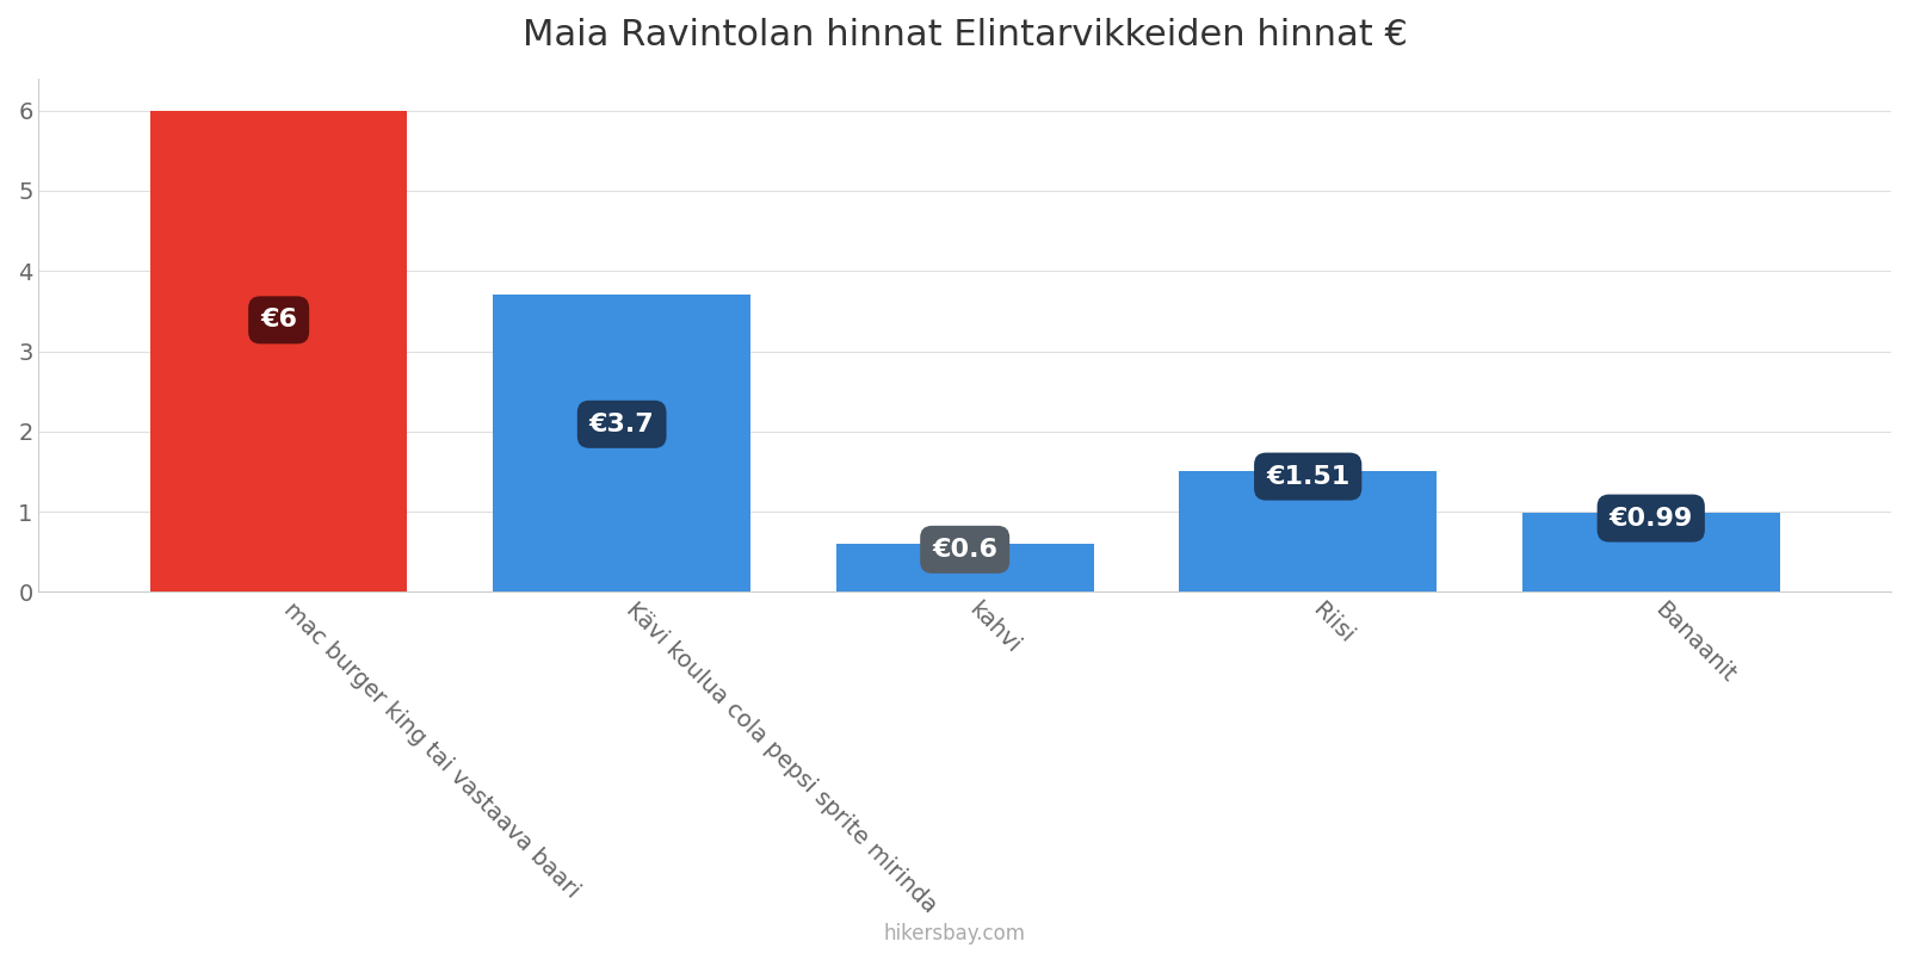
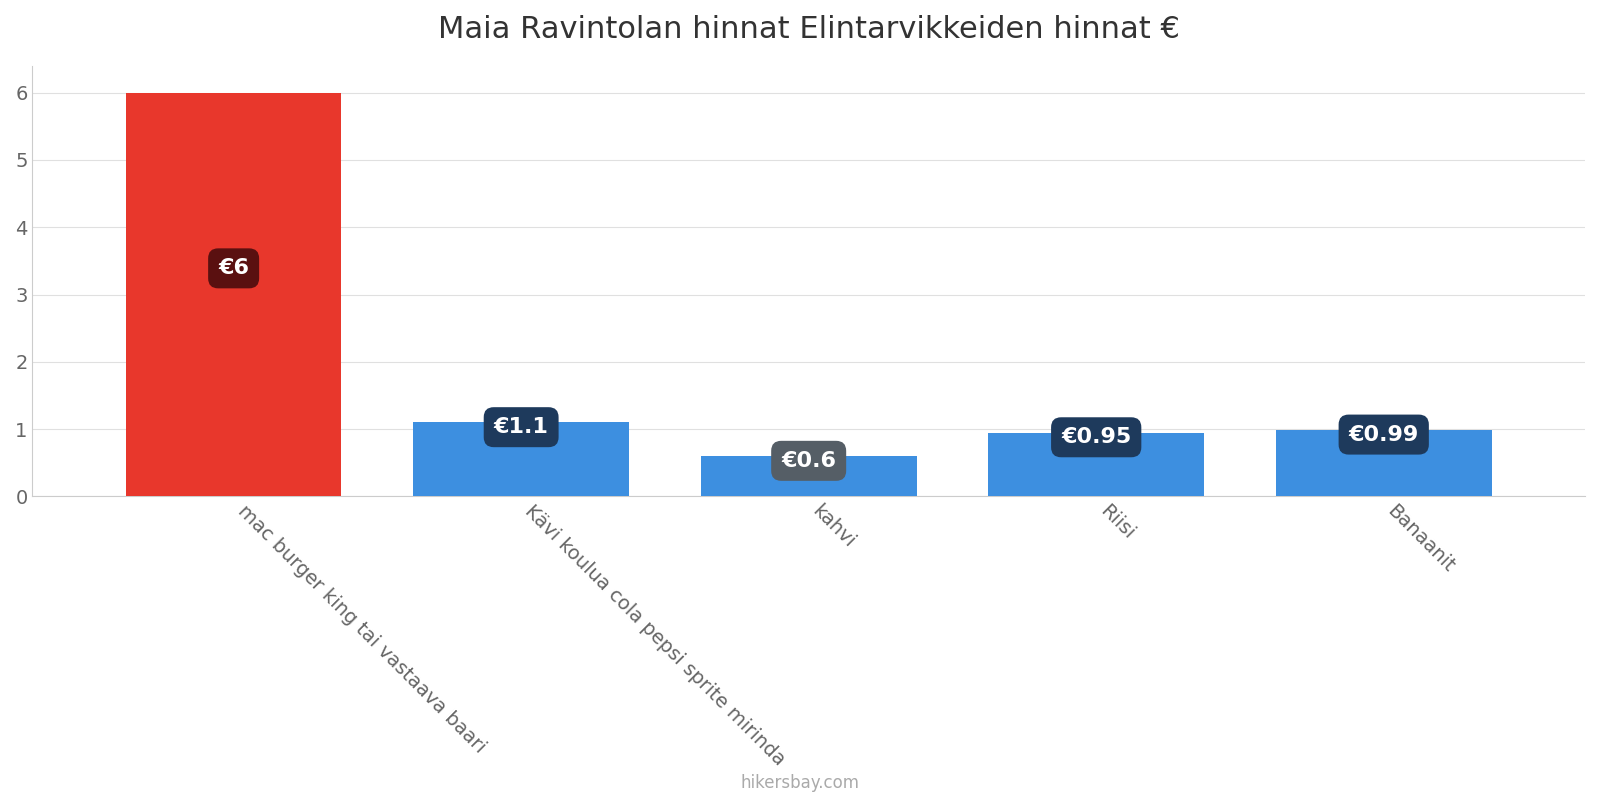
Kävi koulua cola pepsi sprite mirinda: €3.7 -> €1.1
Riisi: €1.51 -> €0.95
